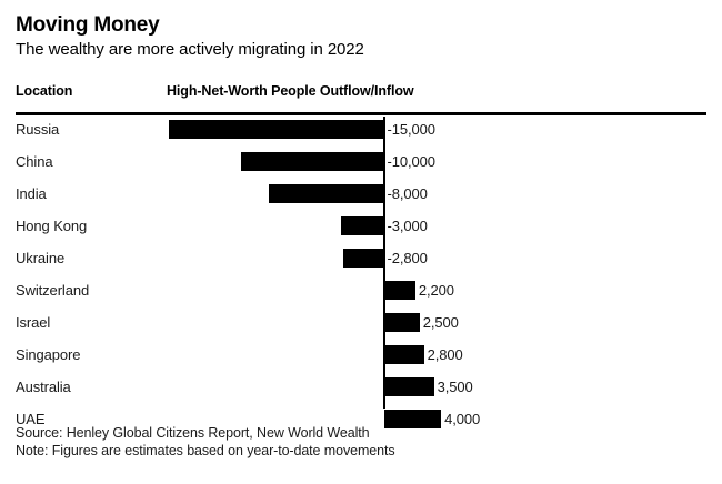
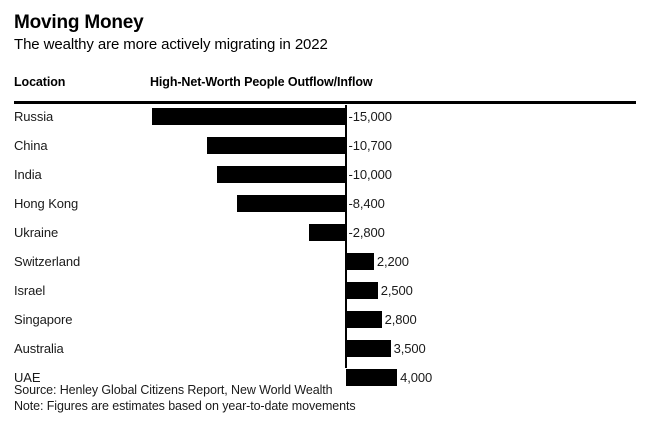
China: -10,000 -> -10,700
India: -8,000 -> -10,000
Hong Kong: -3,000 -> -8,400
